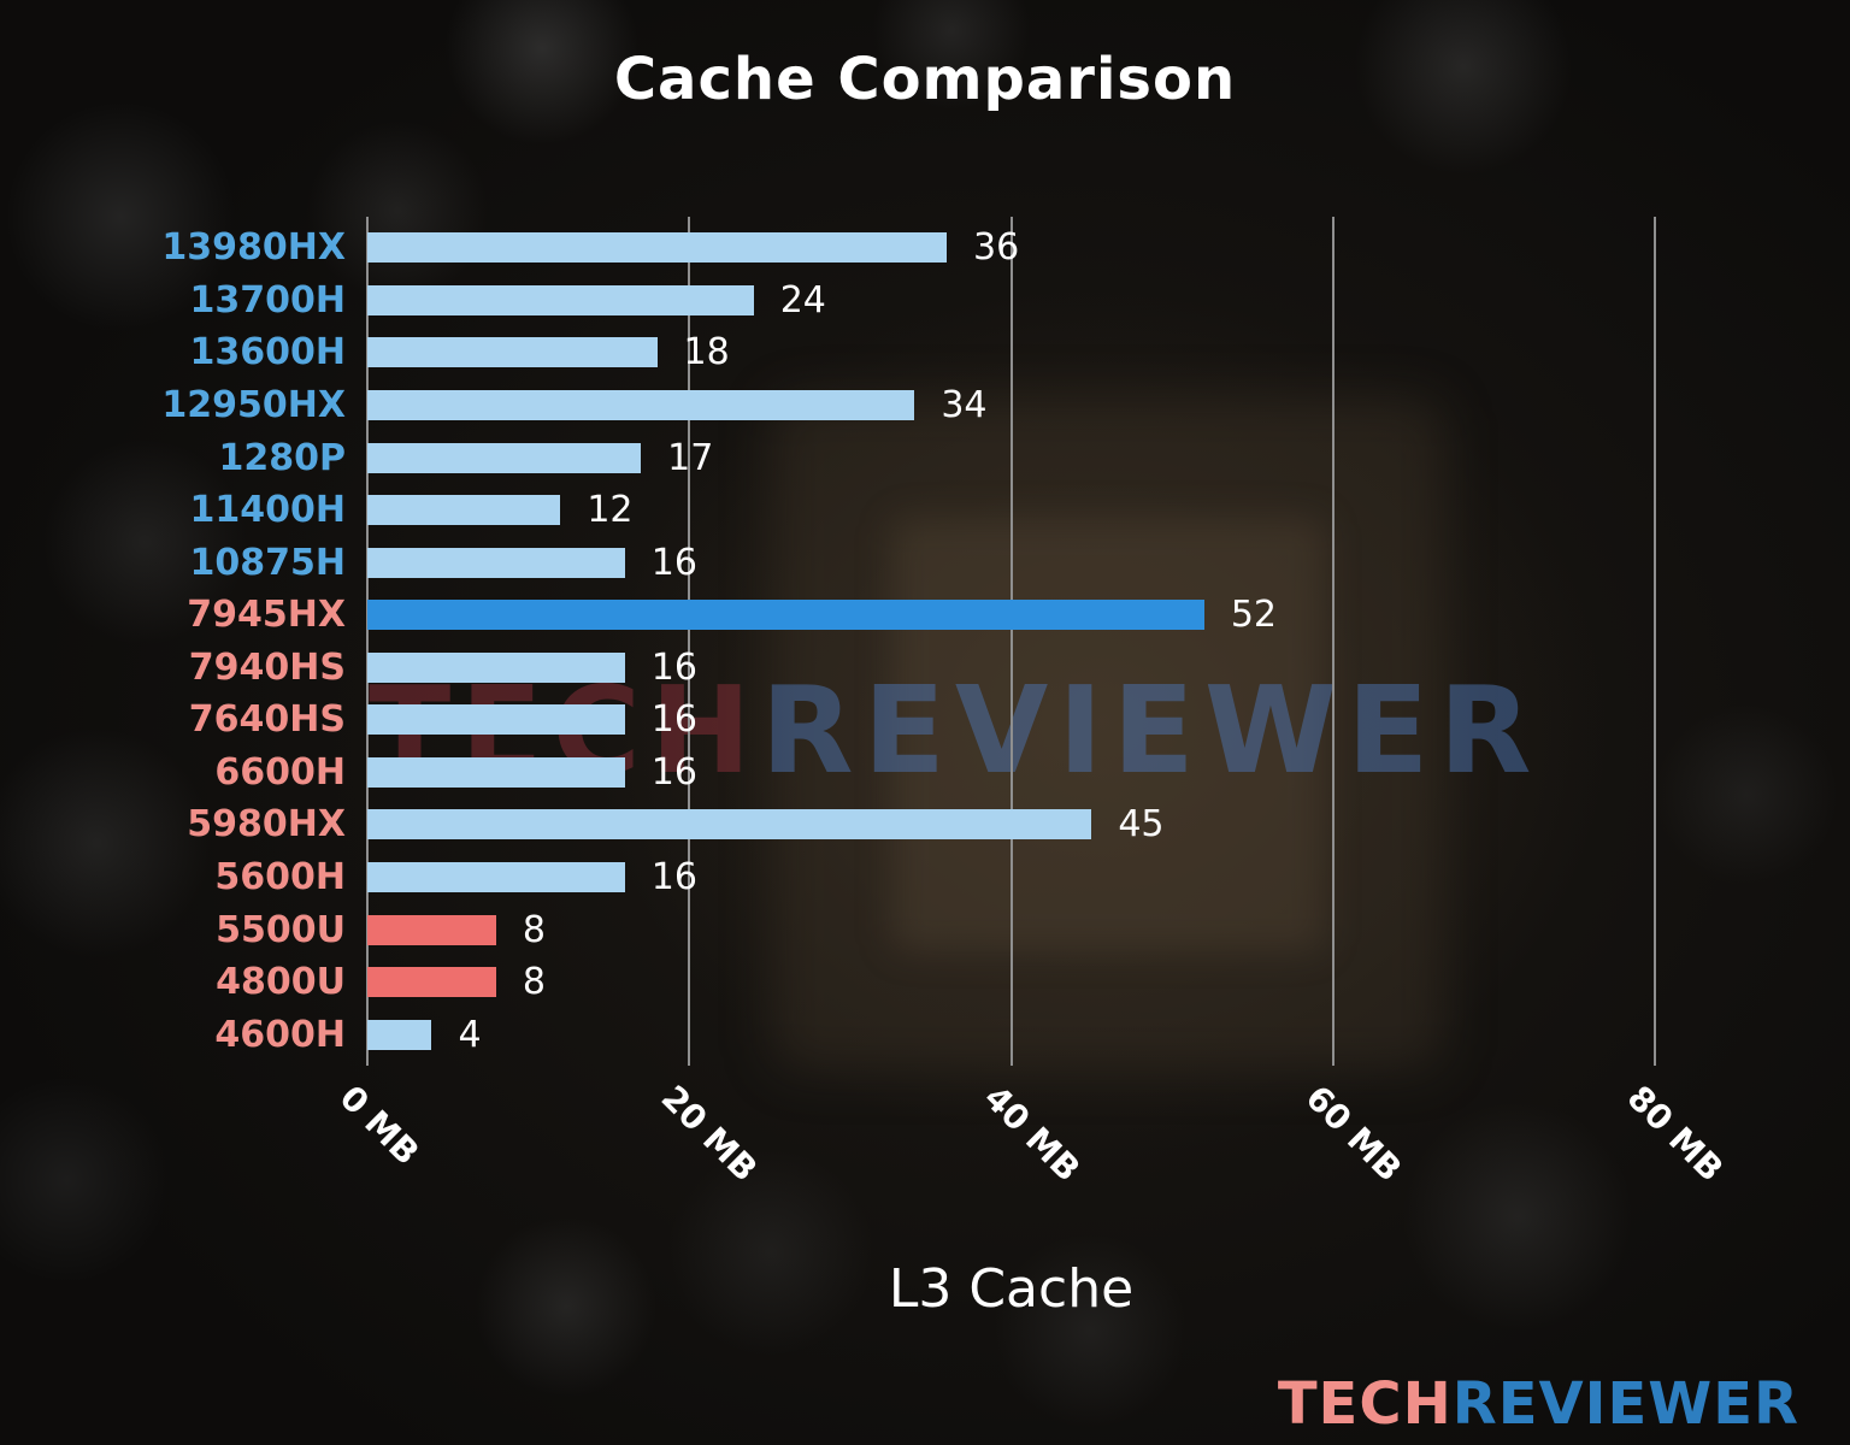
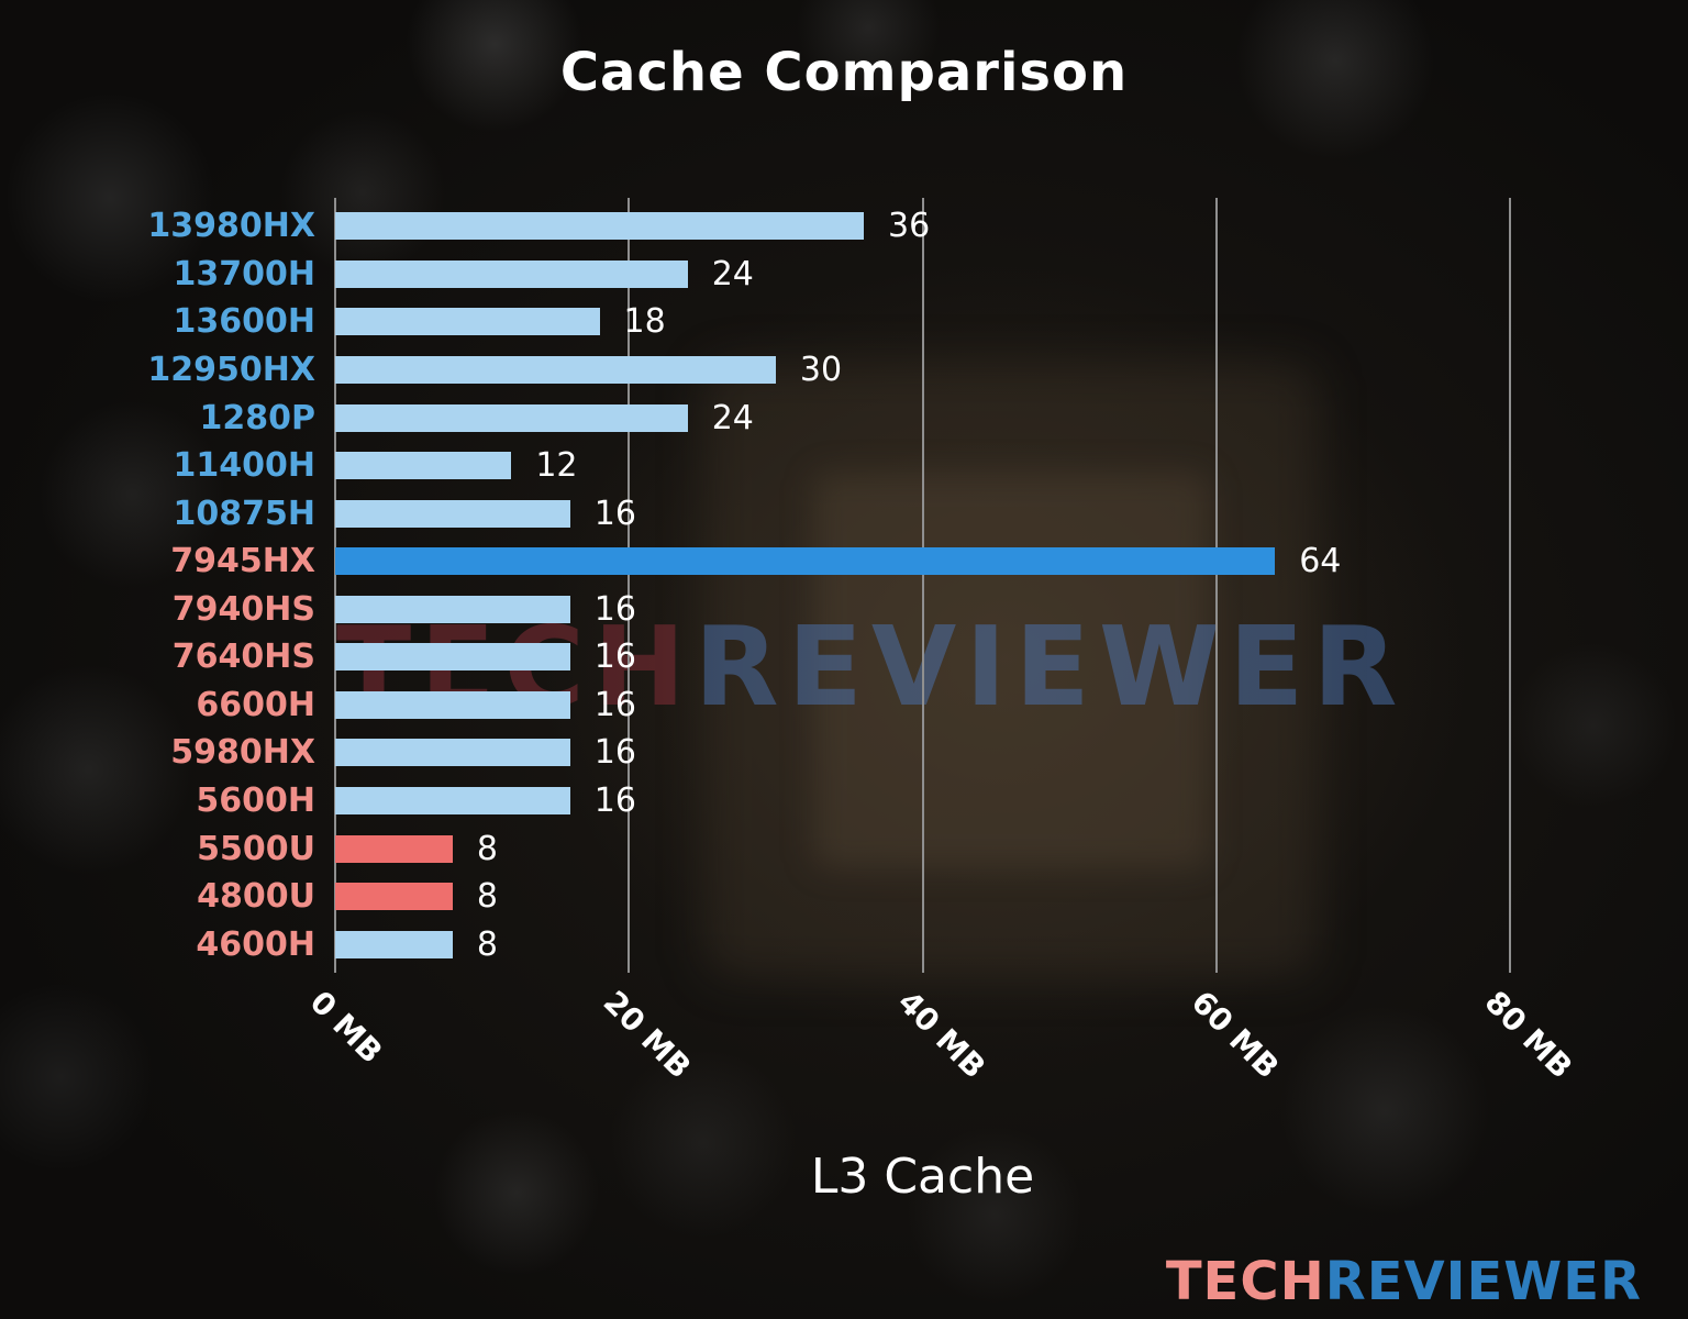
12950HX: 34 -> 30
1280P: 17 -> 24
7945HX: 52 -> 64
5980HX: 45 -> 16
4600H: 4 -> 8
